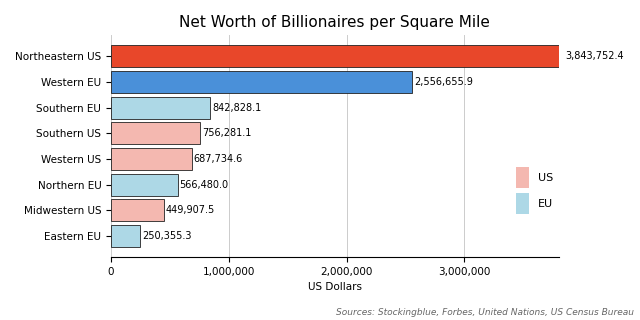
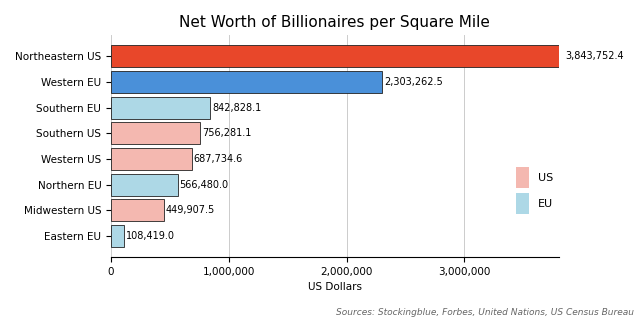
Western EU: 2,556,655.9 -> 2,303,262.5
Eastern EU: 250,355.3 -> 108,419.0
